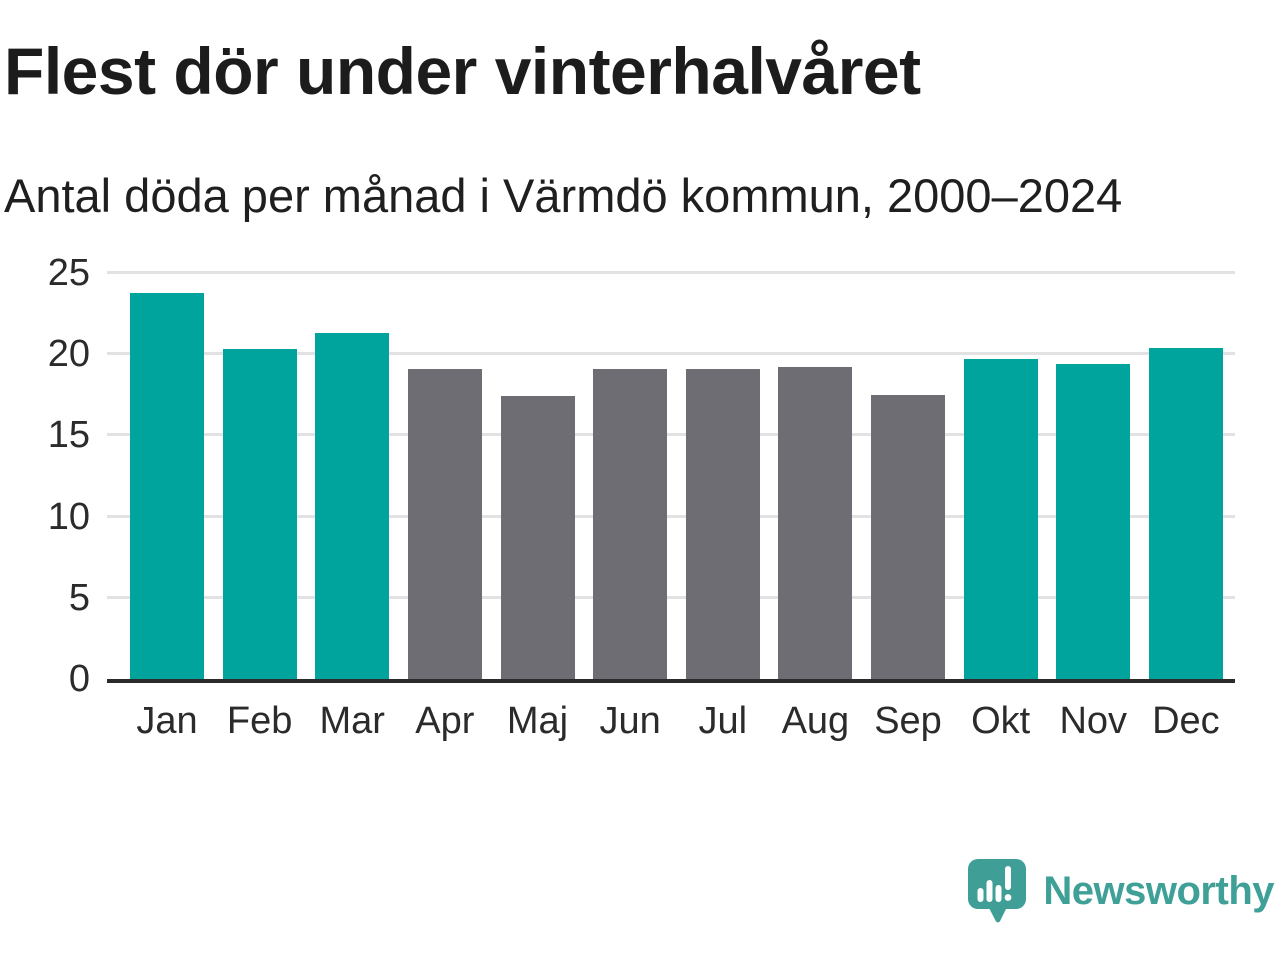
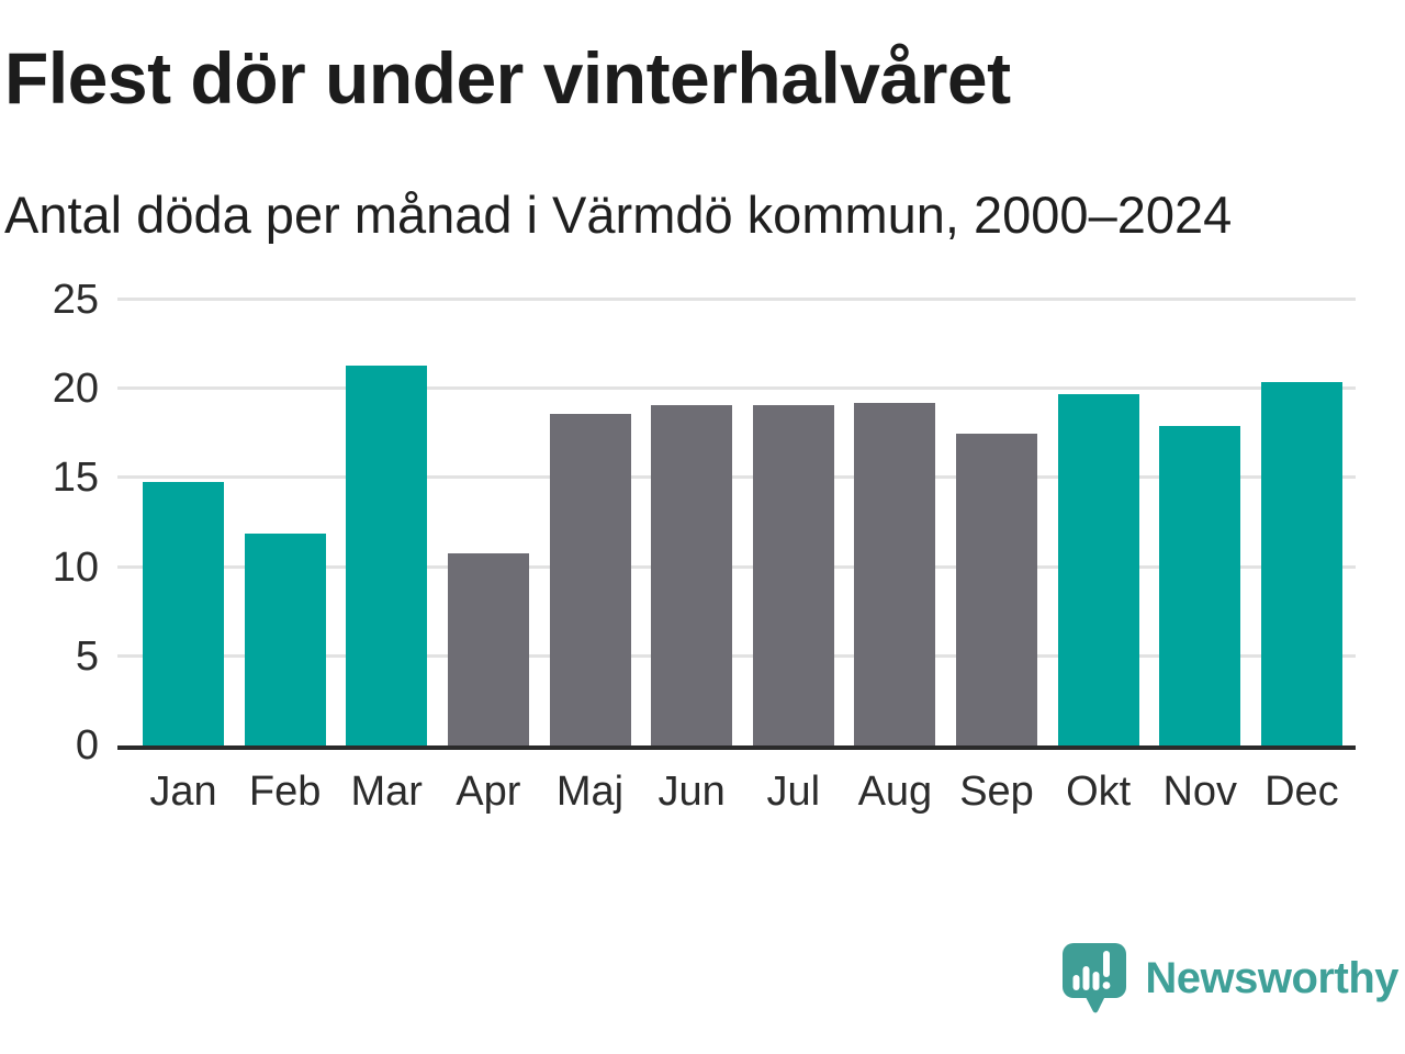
Jan: 23.8 -> 14.8
Feb: 20.3 -> 11.9
Apr: 19.1 -> 10.8
Maj: 17.4 -> 18.6
Nov: 19.4 -> 17.9
